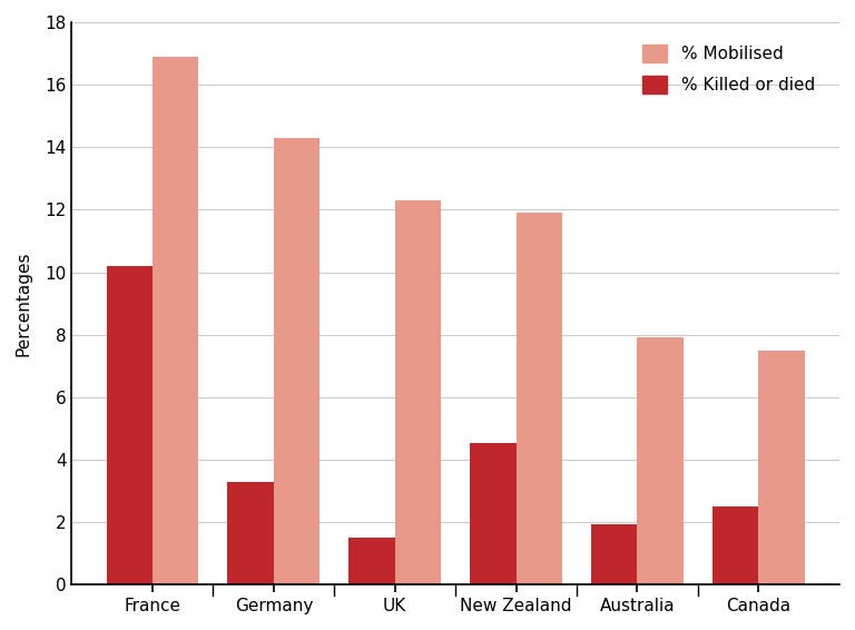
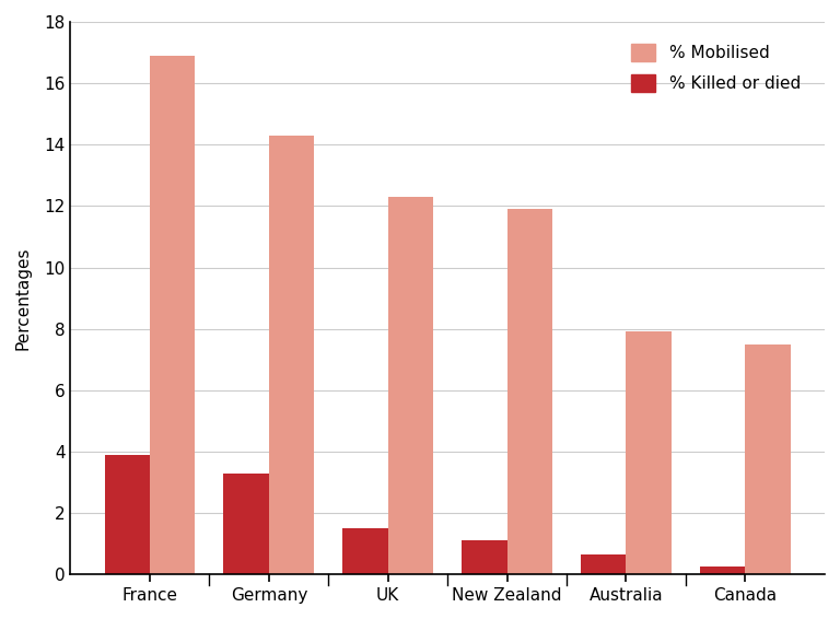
% Killed or died/France: 10.20 -> 3.90
% Killed or died/New Zealand: 4.55 -> 1.10
% Killed or died/Australia: 1.95 -> 0.65
% Killed or died/Canada: 2.50 -> 0.27
